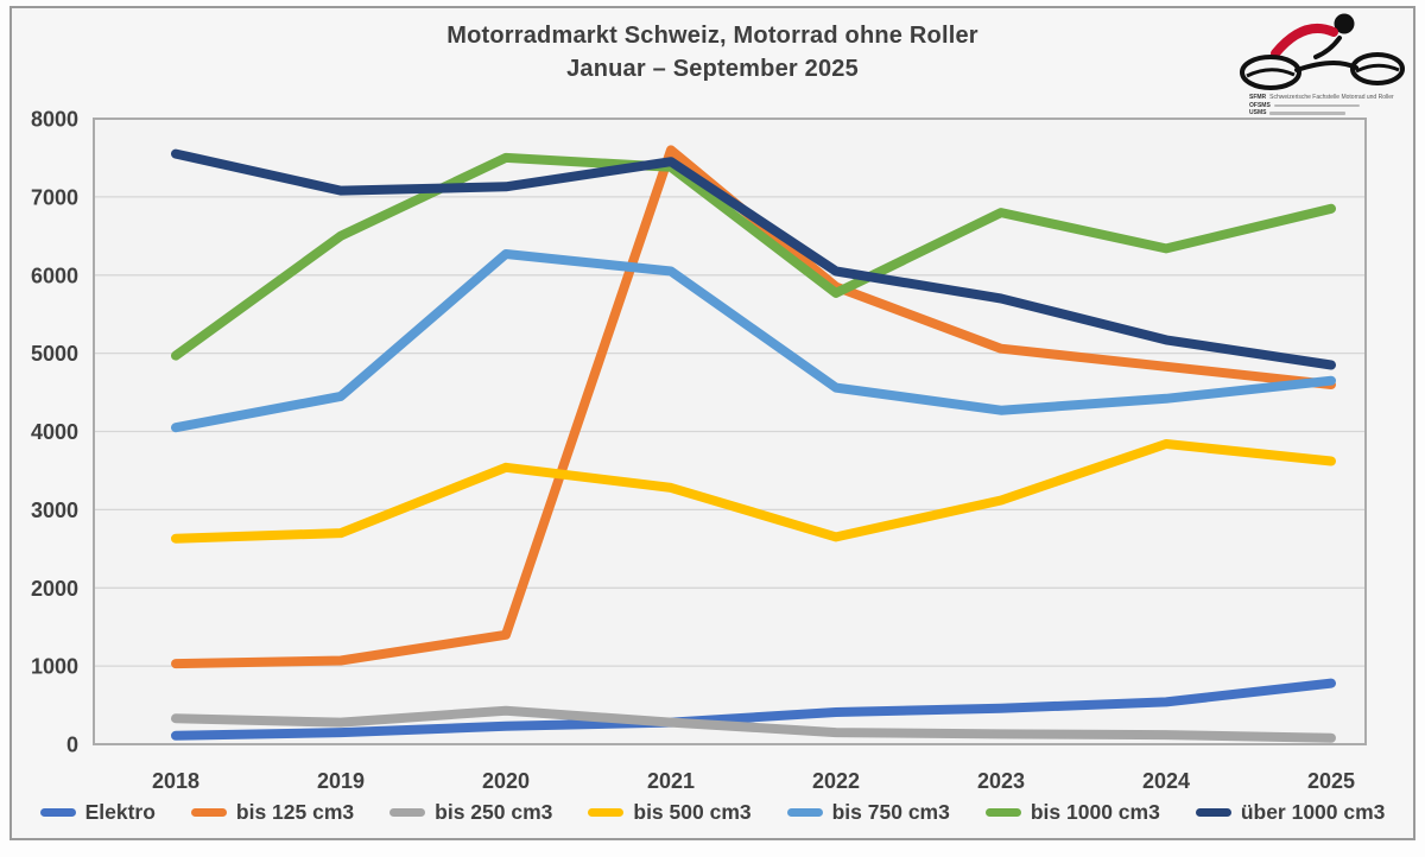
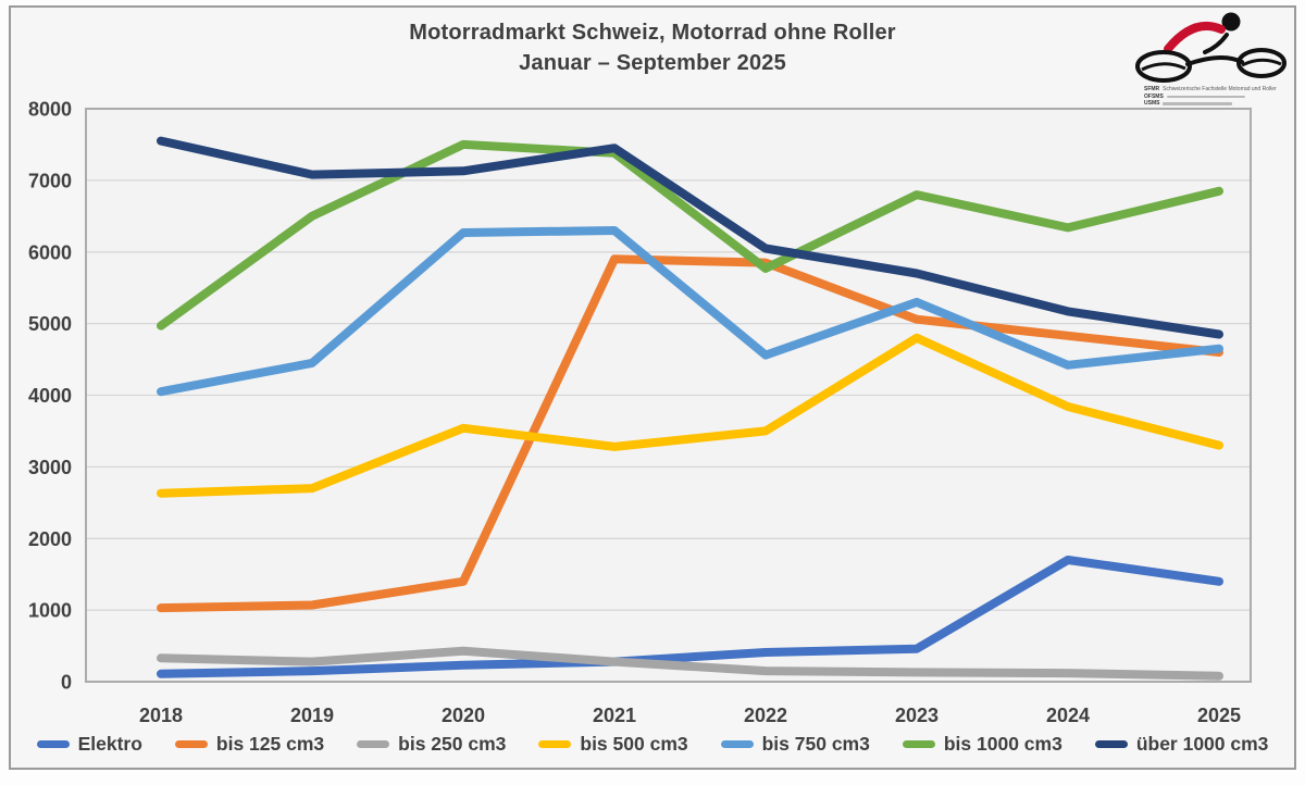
bis 125 cm3/2021: 7600 -> 5900
bis 750 cm3/2021: 6000 -> 6300
bis 500 cm3/2022: 2600 -> 3500
bis 500 cm3/2023: 3100 -> 4800
bis 750 cm3/2023: 4300 -> 5300
Elektro/2024: 500 -> 1700
Elektro/2025: 800 -> 1400
bis 500 cm3/2025: 3600 -> 3300
